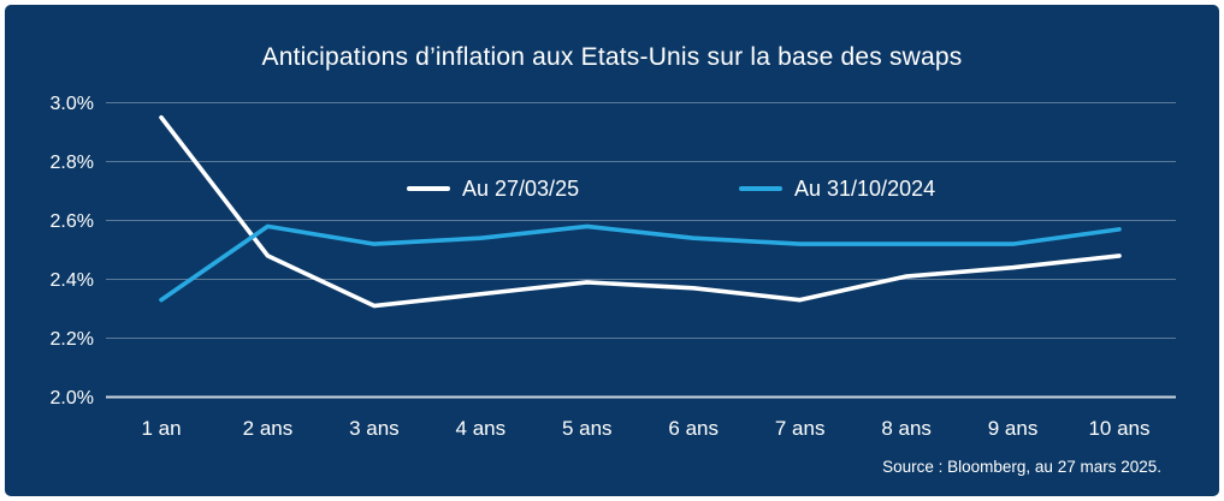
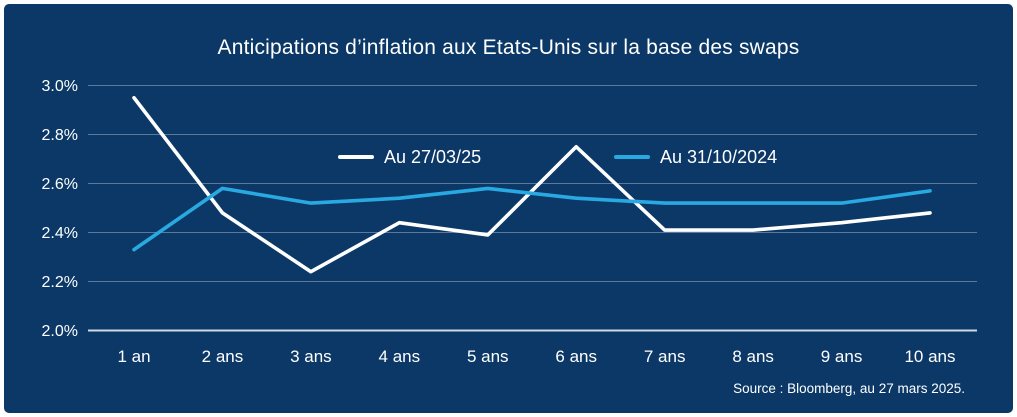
Au 27/03/25/3 ans: 2.31% -> 2.24%
Au 27/03/25/4 ans: 2.35% -> 2.44%
Au 27/03/25/6 ans: 2.37% -> 2.75%
Au 27/03/25/7 ans: 2.33% -> 2.41%
